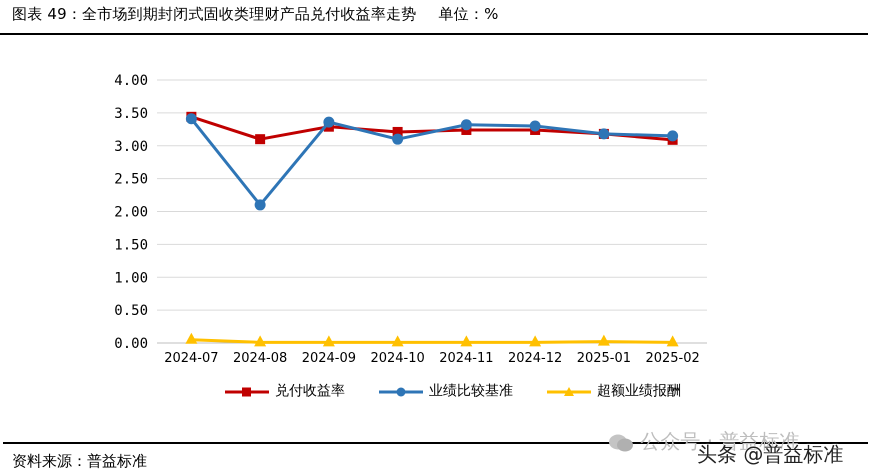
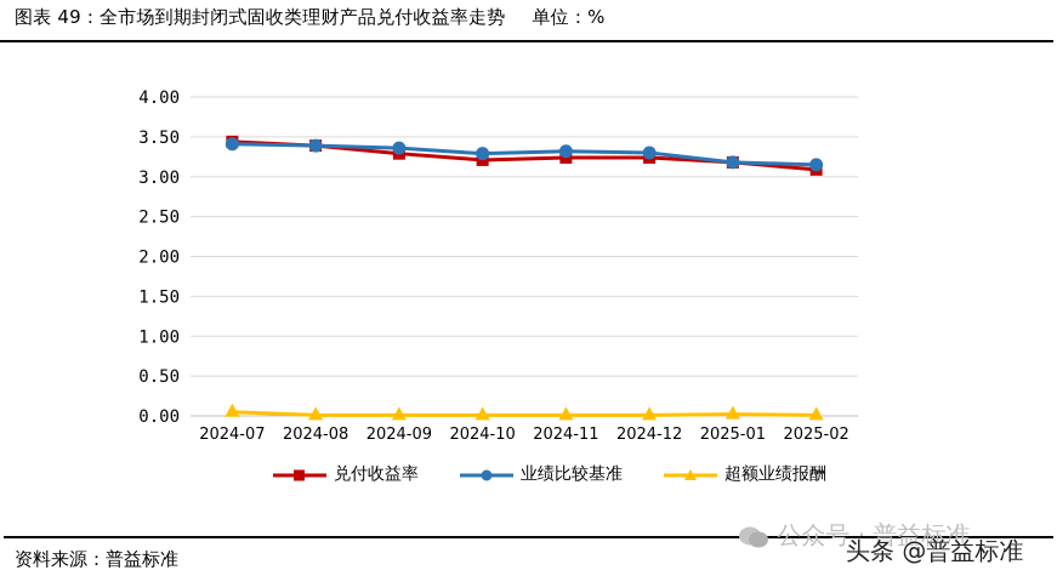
兑付收益率/2024-08: 3.1 -> 3.4
业绩比较基准/2024-08: 2.1 -> 3.4
业绩比较基准/2024-10: 3.1 -> 3.3
